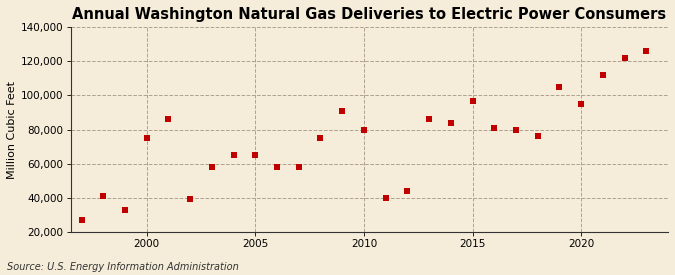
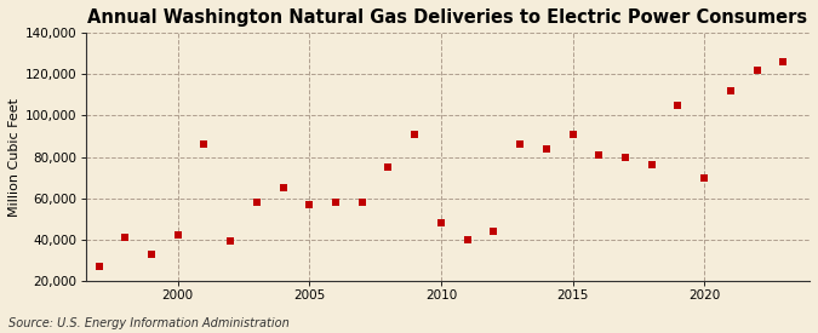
2000: 75,000 -> 42,000
2005: 65,000 -> 57,000
2010: 80,000 -> 48,000
2015: 97,000 -> 91,000
2020: 95,000 -> 70,000
